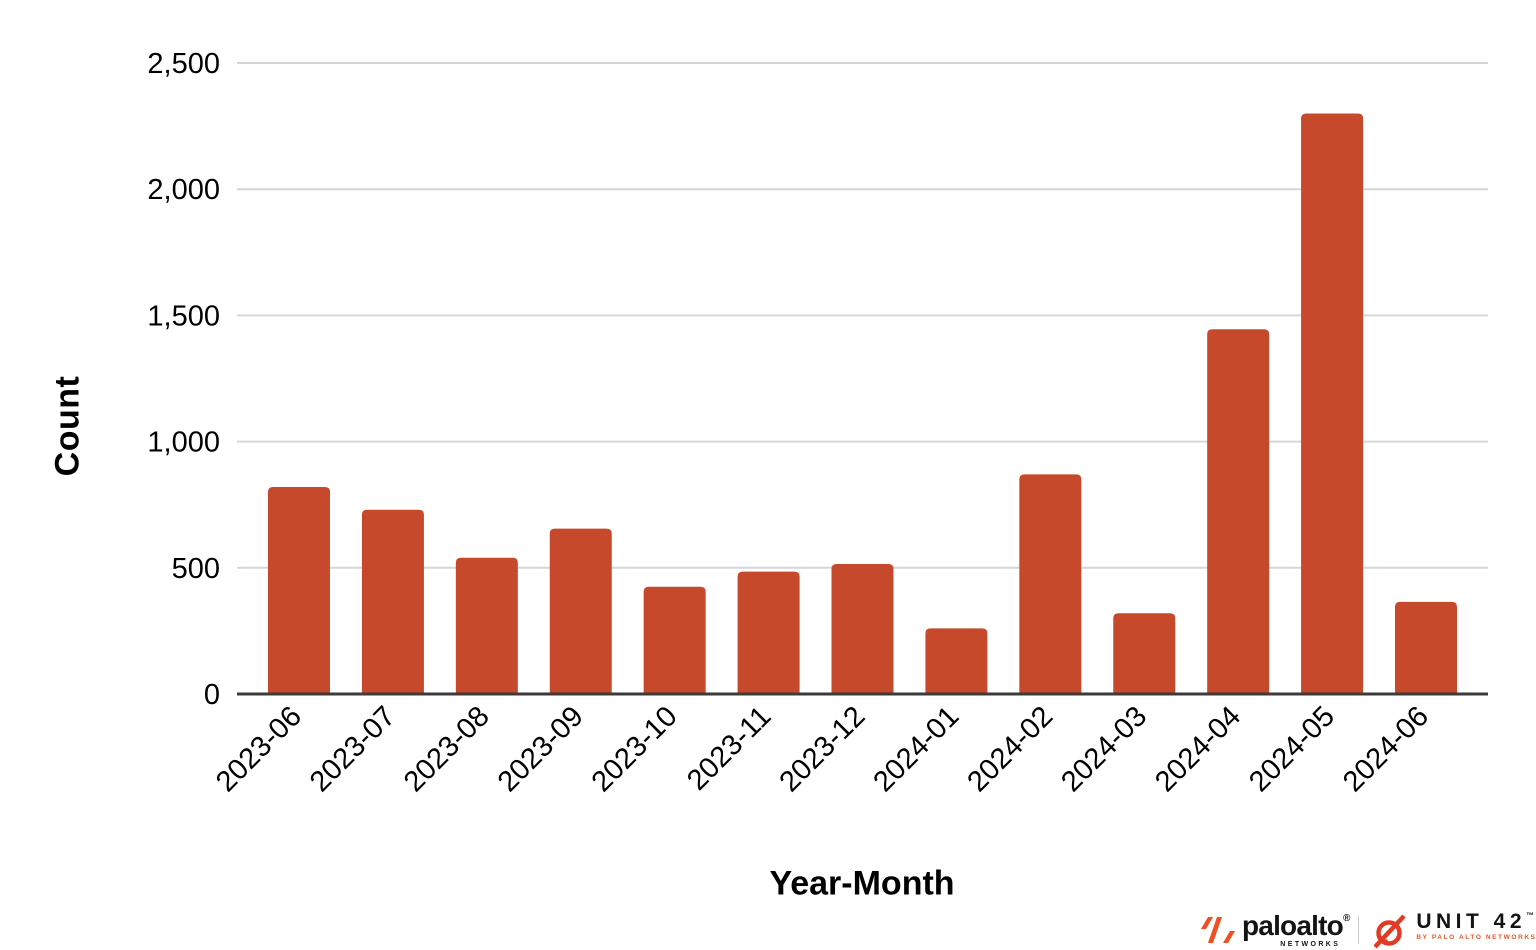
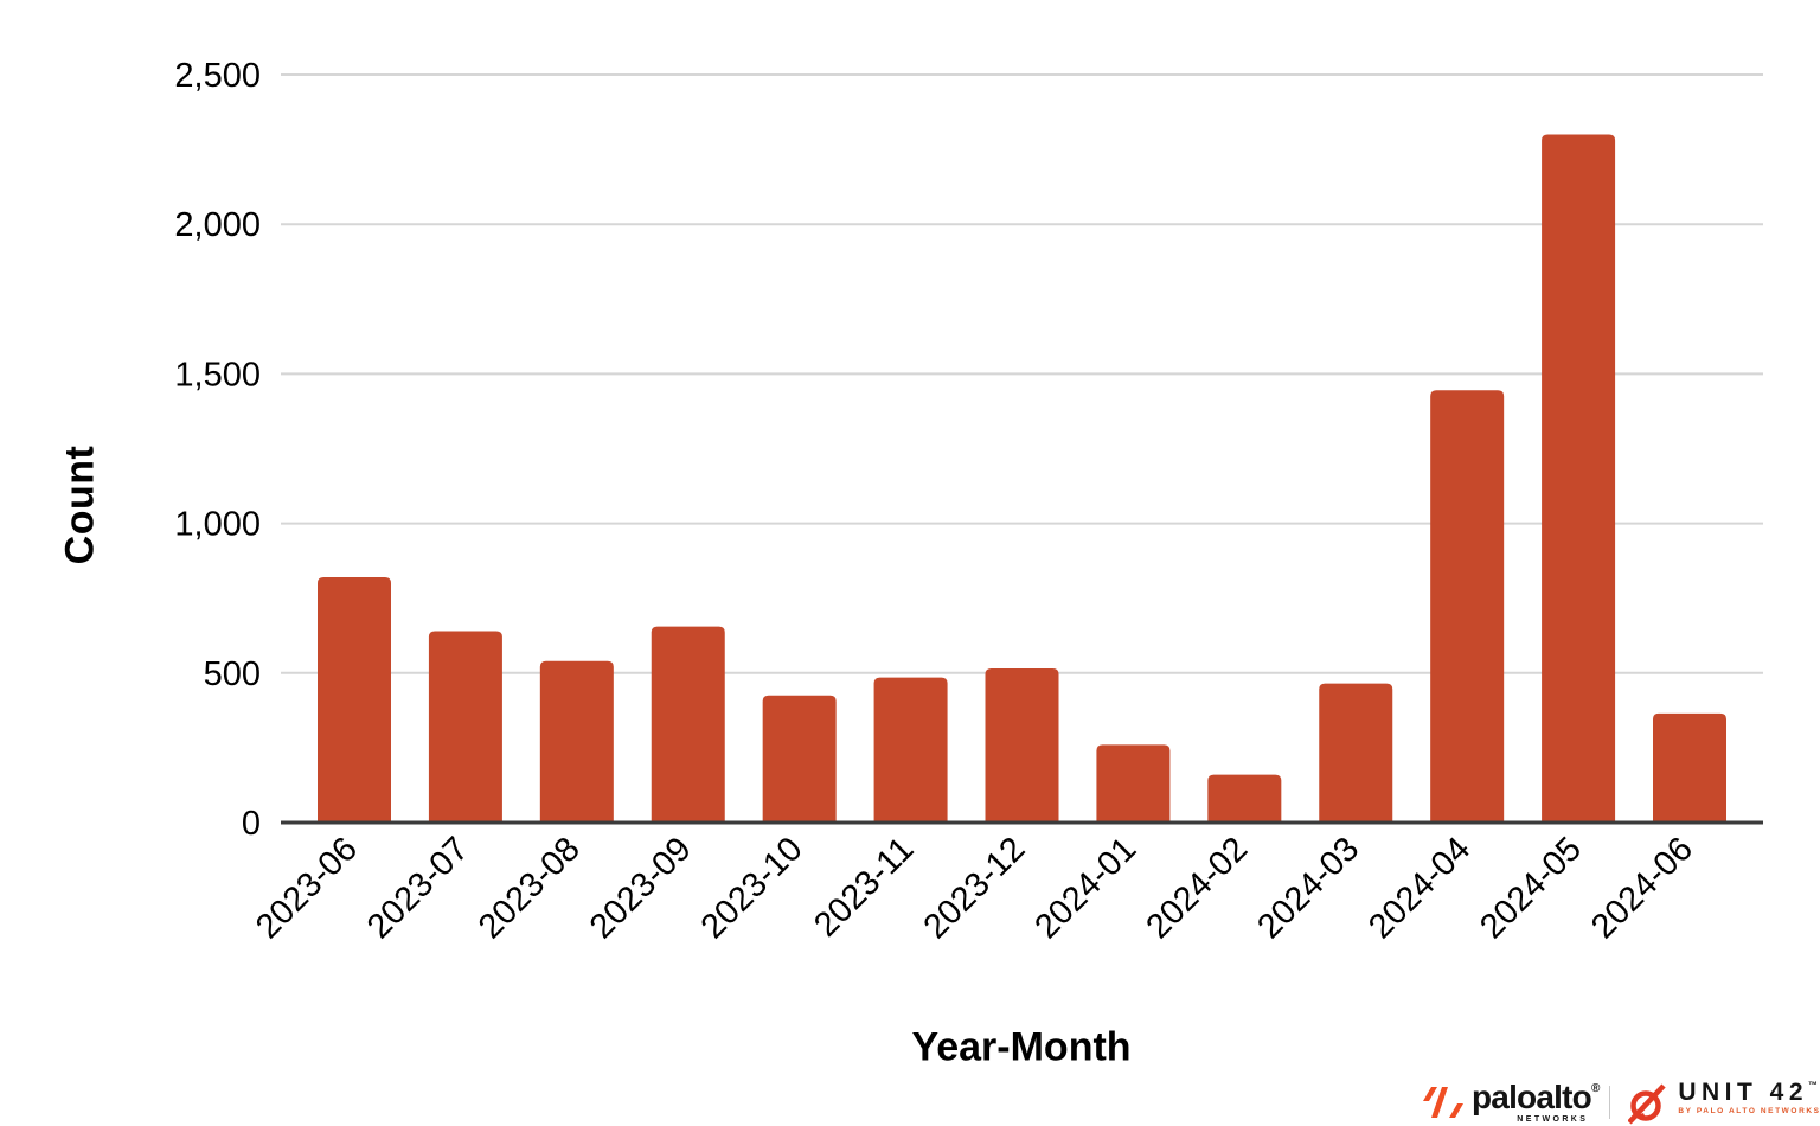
2023-07: 730 -> 640
2024-02: 870 -> 160
2024-03: 320 -> 460
